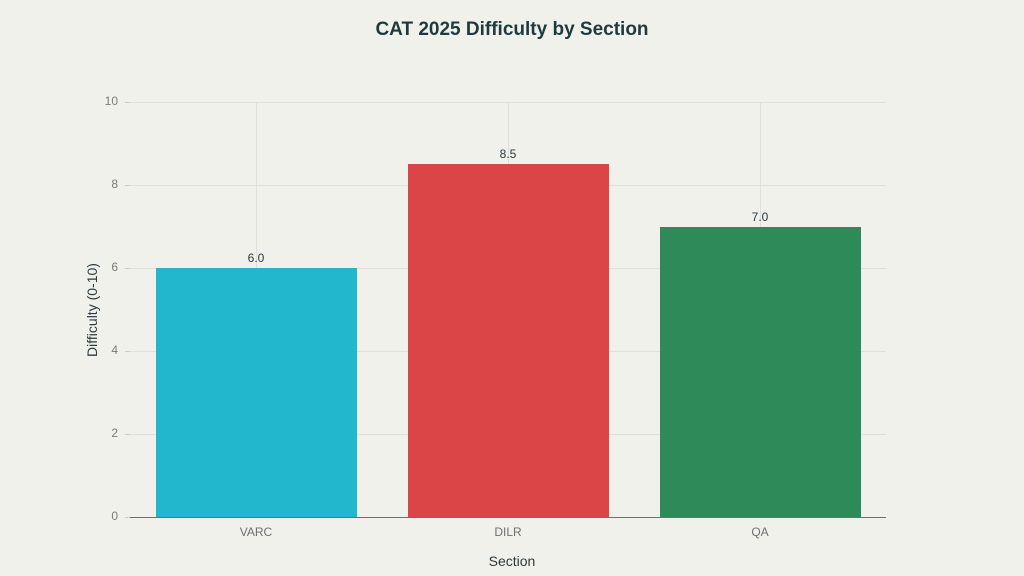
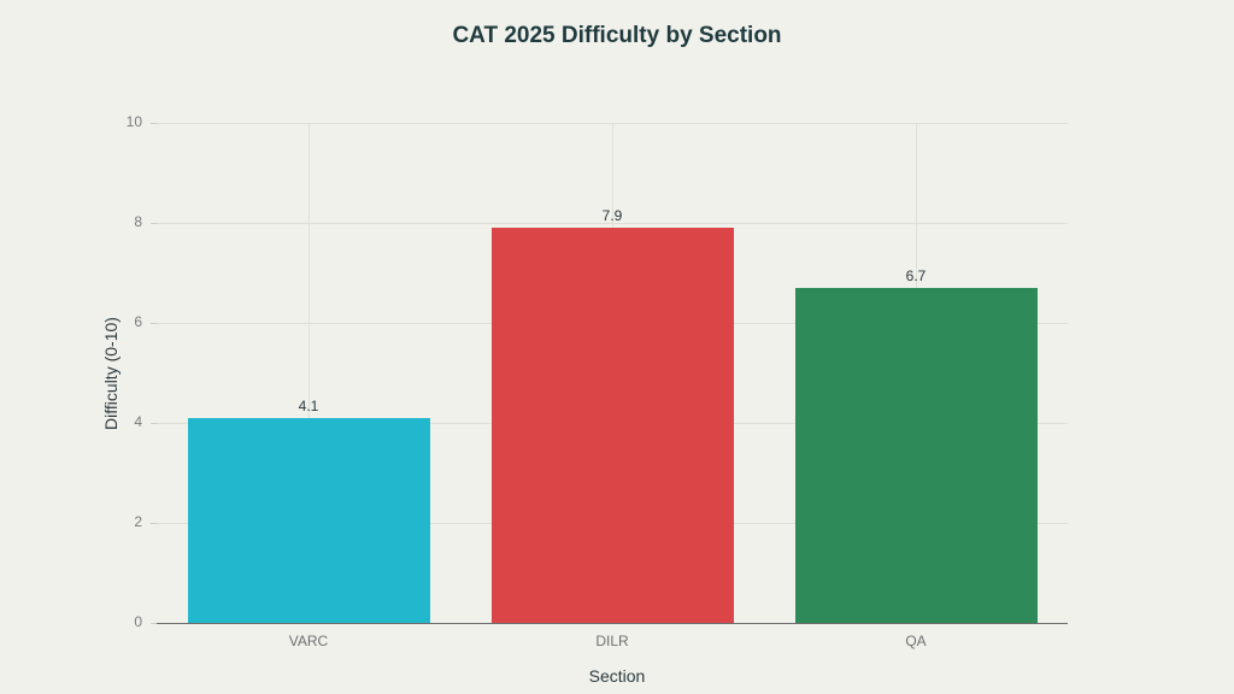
VARC: 6.0 -> 4.1
DILR: 8.5 -> 7.9
QA: 7.0 -> 6.7
